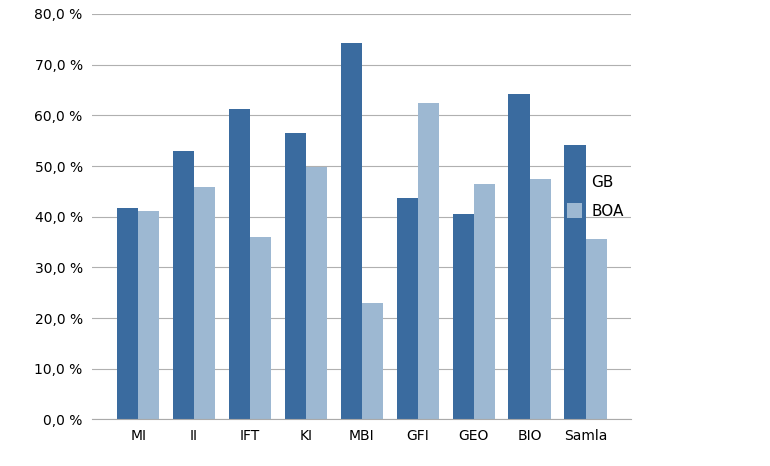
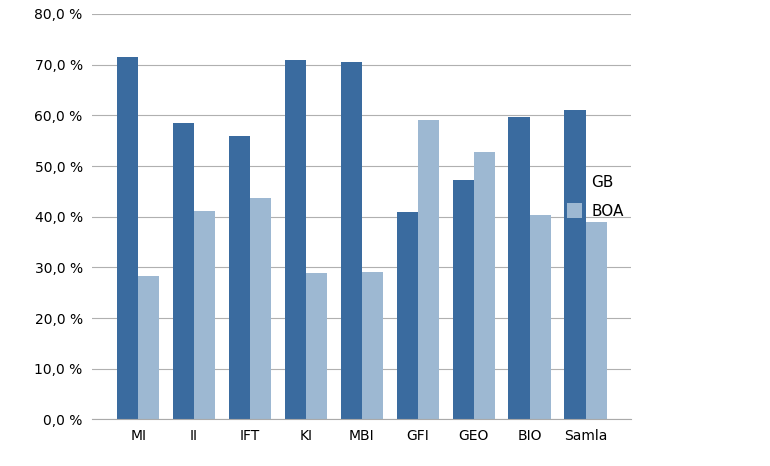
GB/MI: 41,8 % -> 71,6 %
BOA/MI: 41,2 % -> 28,3 %
GB/II: 53,0 % -> 58,5 %
BOA/II: 45,8 % -> 41,2 %
GB/IFT: 61,2 % -> 56,0 %
BOA/IFT: 36,0 % -> 43,7 %
GB/KI: 56,6 % -> 71,0 %
BOA/KI: 49,8 % -> 28,9 %
GB/MBI: 74,2 % -> 70,6 %
BOA/MBI: 23,0 % -> 29,1 %
GB/GFI: 43,6 % -> 41,0 %
BOA/GFI: 62,4 % -> 59,1 %
GB/GEO: 40,6 % -> 47,2 %
BOA/GEO: 46,4 % -> 52,8 %
GB/BIO: 64,2 % -> 59,7 %
BOA/BIO: 47,4 % -> 40,3 %
GB/Samla: 54,2 % -> 61,0 %
BOA/Samla: 35,6 % -> 39,0 %
